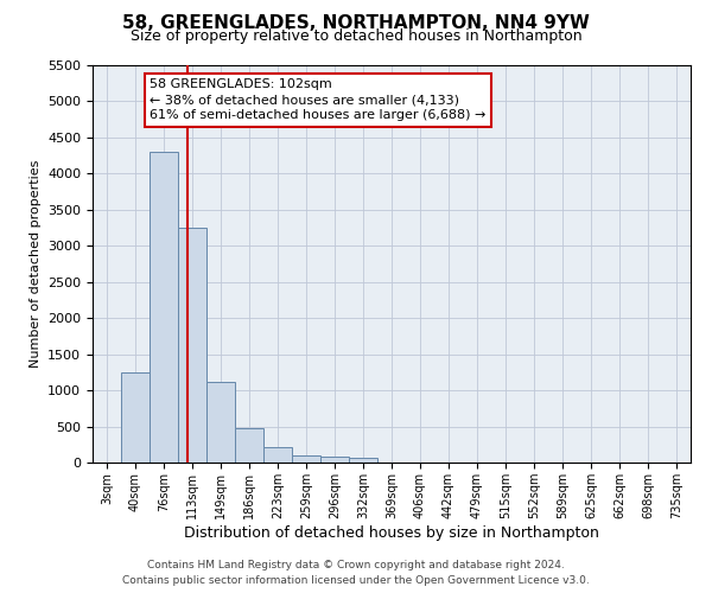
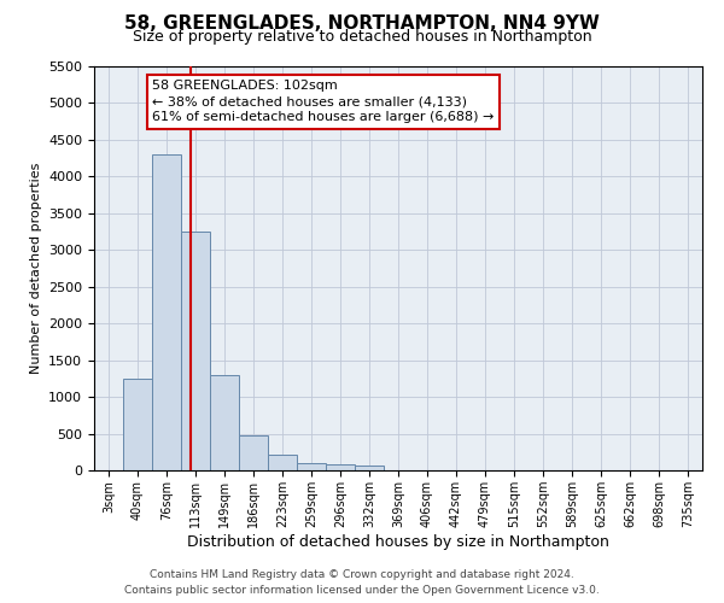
149sqm: 1120 -> 1300
